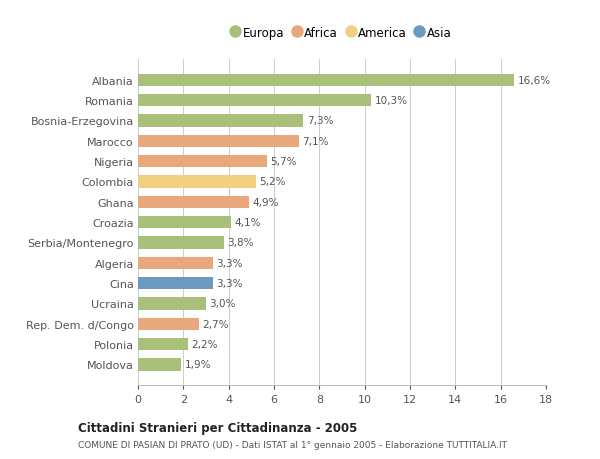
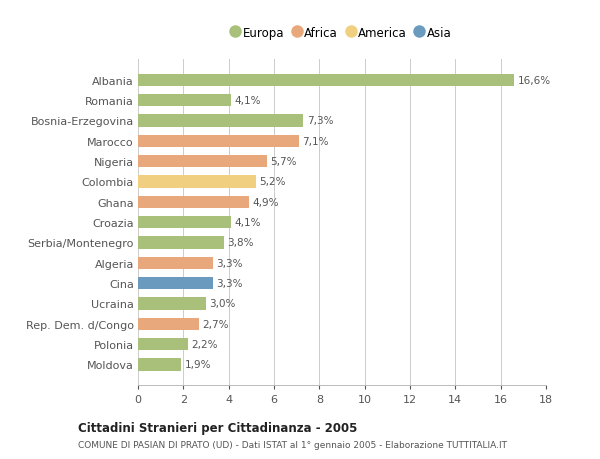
Romania: 10,3% -> 4,1%
